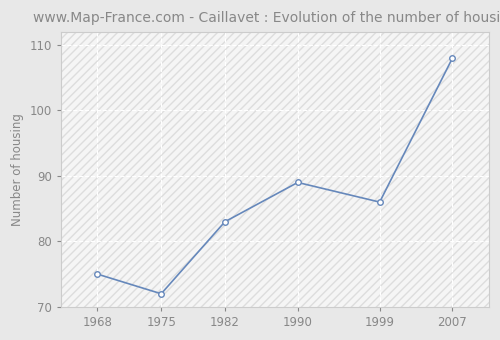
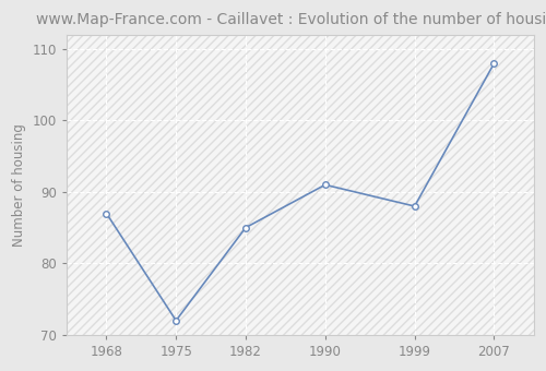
1968: 75 -> 87
1982: 83 -> 85
1990: 89 -> 91
1999: 86 -> 88
